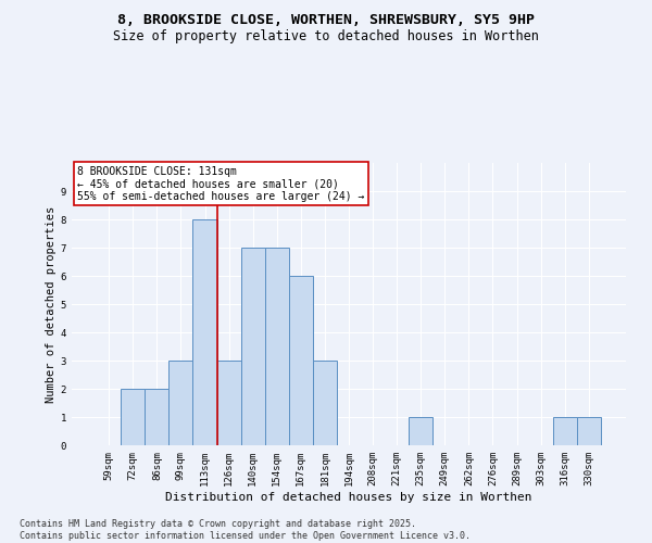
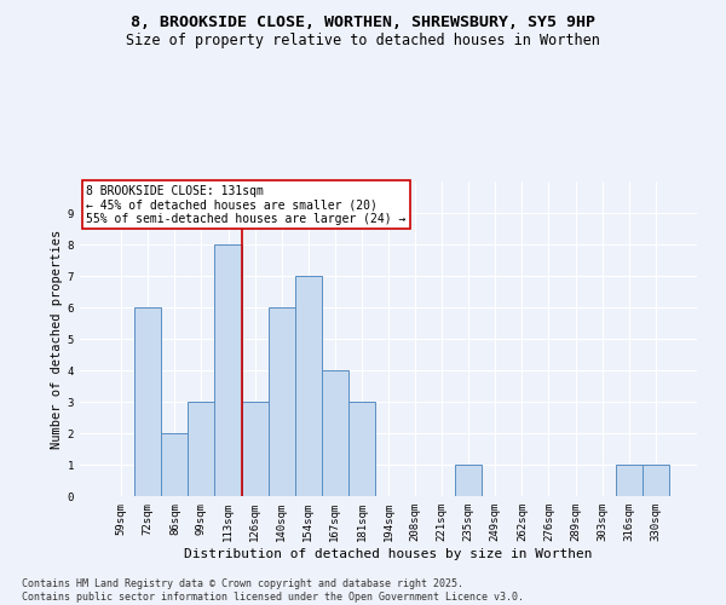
72sqm: 2 -> 6
140sqm: 7 -> 6
167sqm: 6 -> 4
